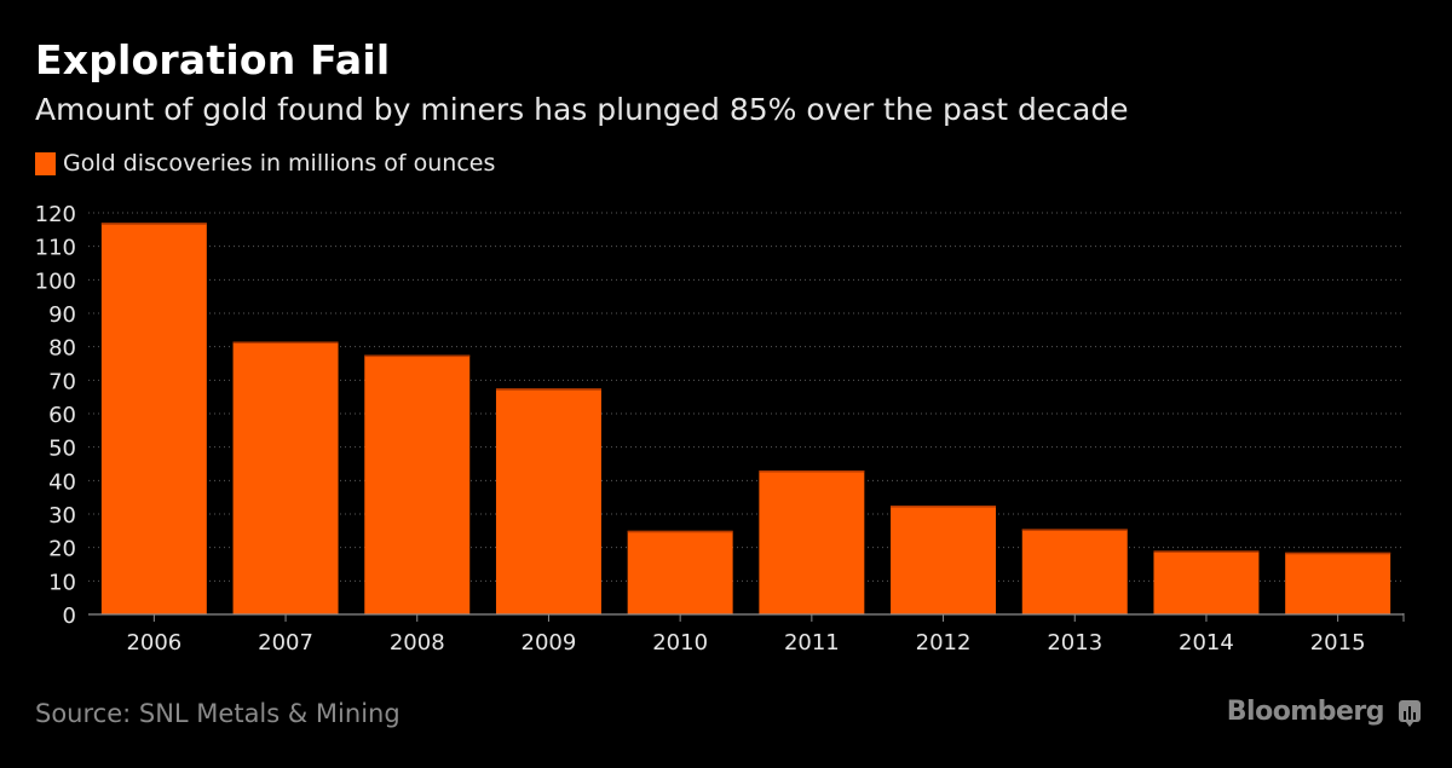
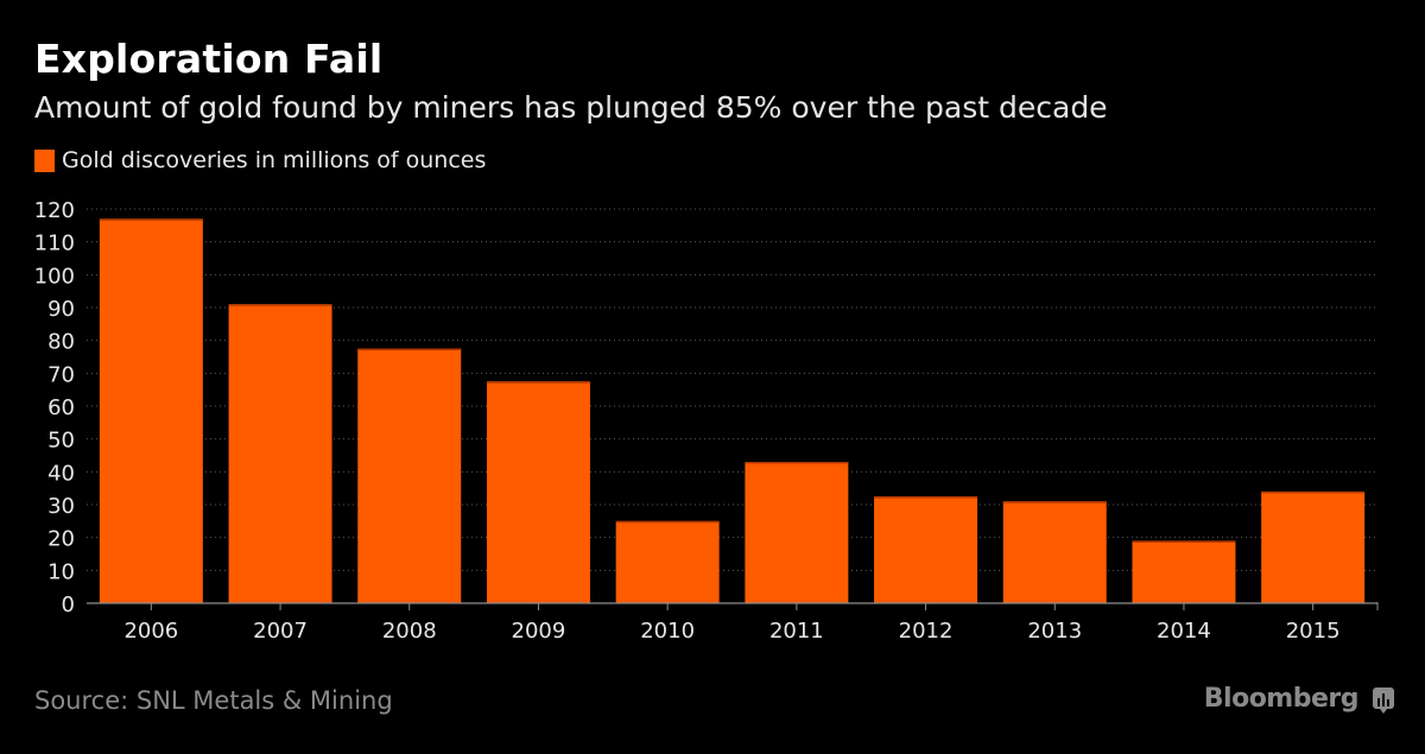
2007: 82 -> 91
2013: 26 -> 31
2015: 18 -> 34
